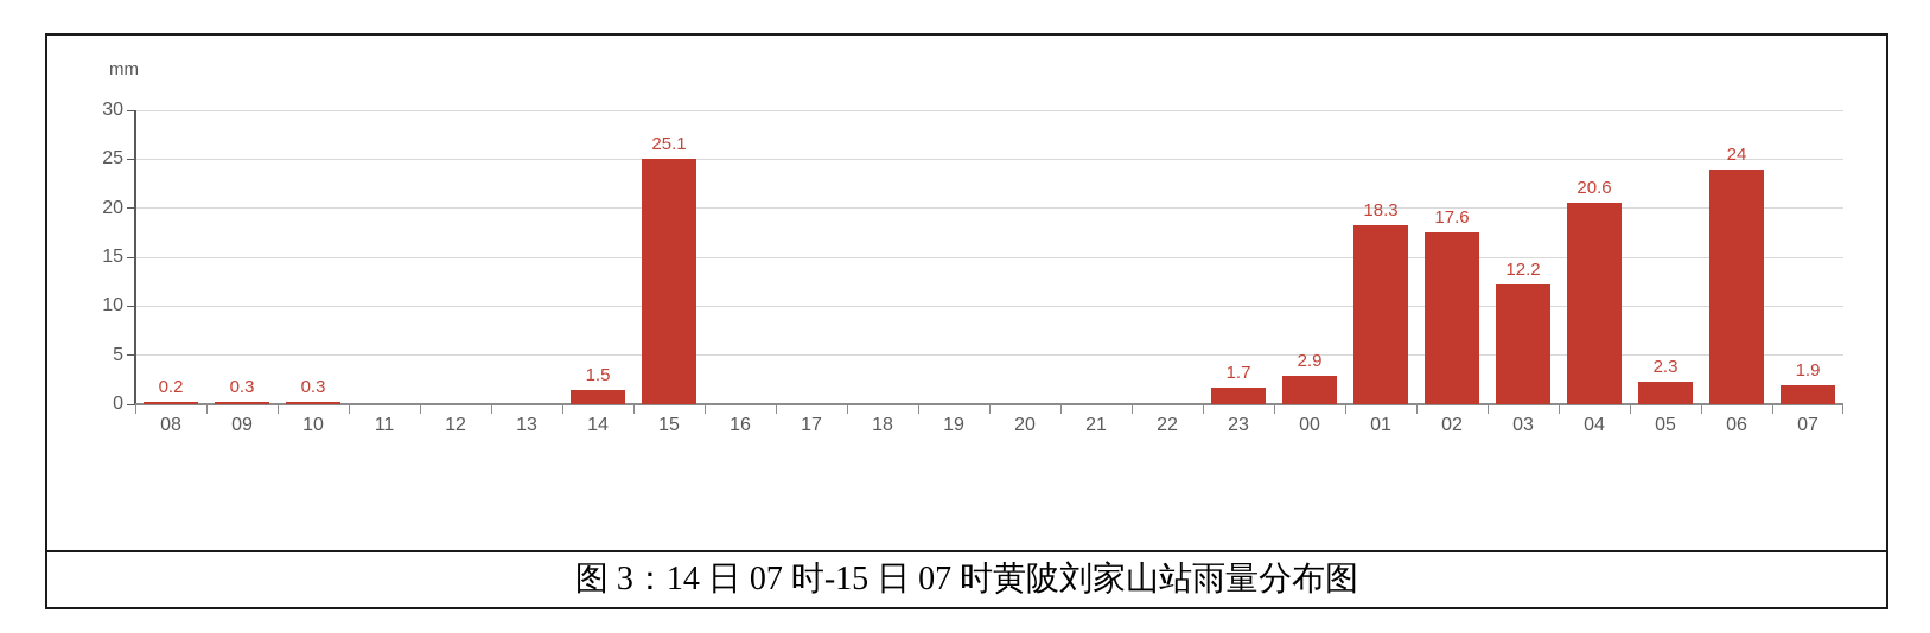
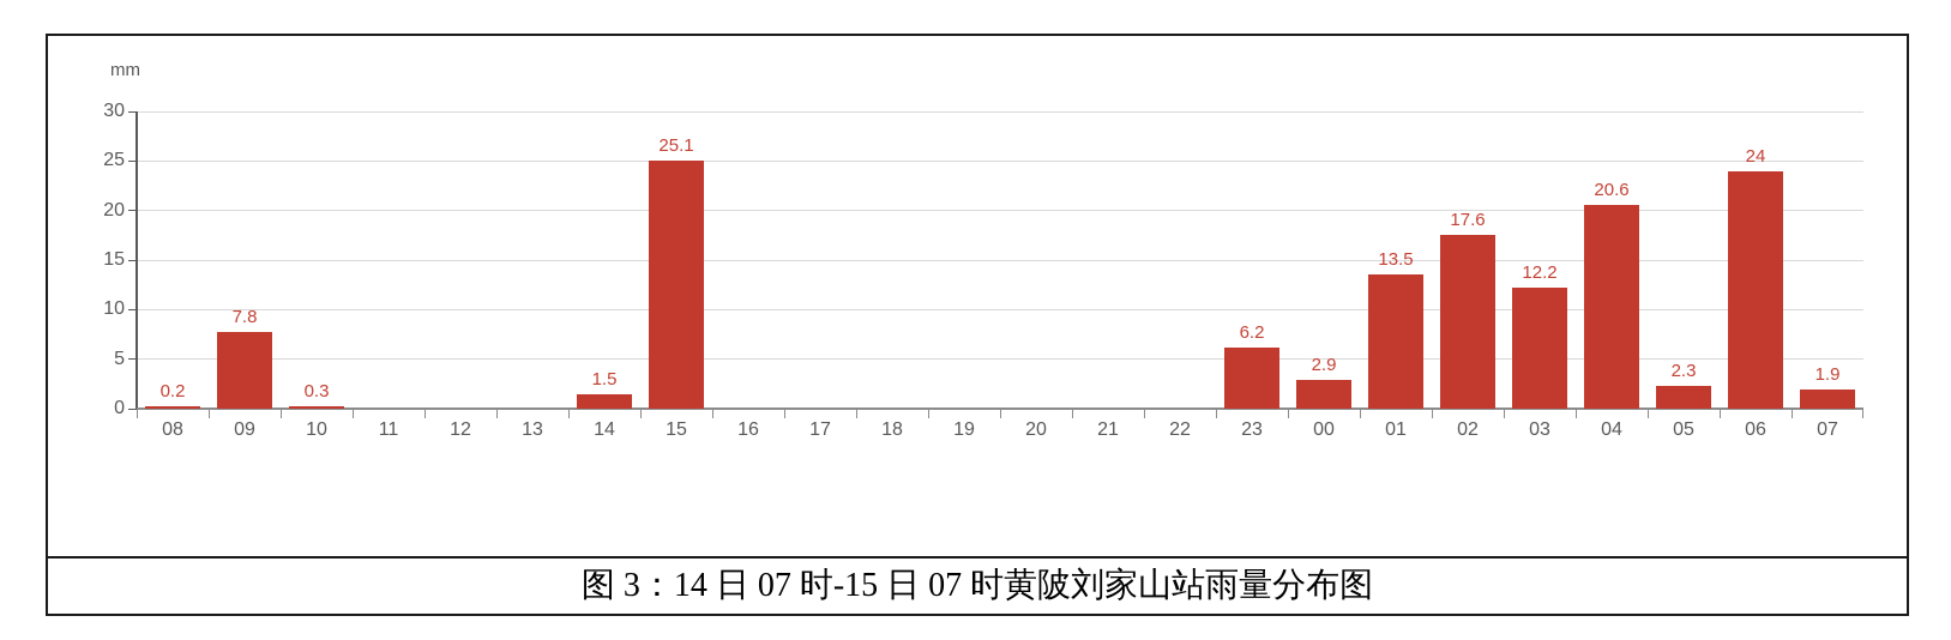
09: 0.3 -> 7.8
23: 1.7 -> 6.2
01: 18.3 -> 13.5
